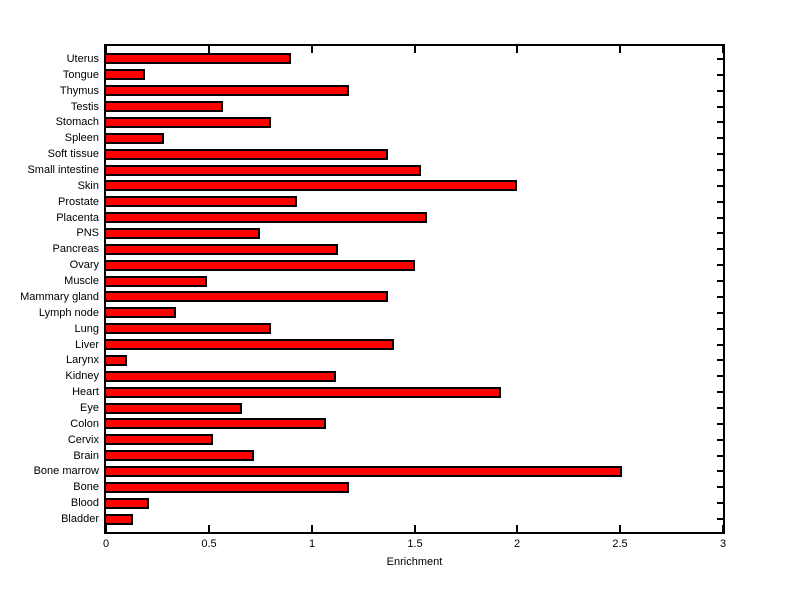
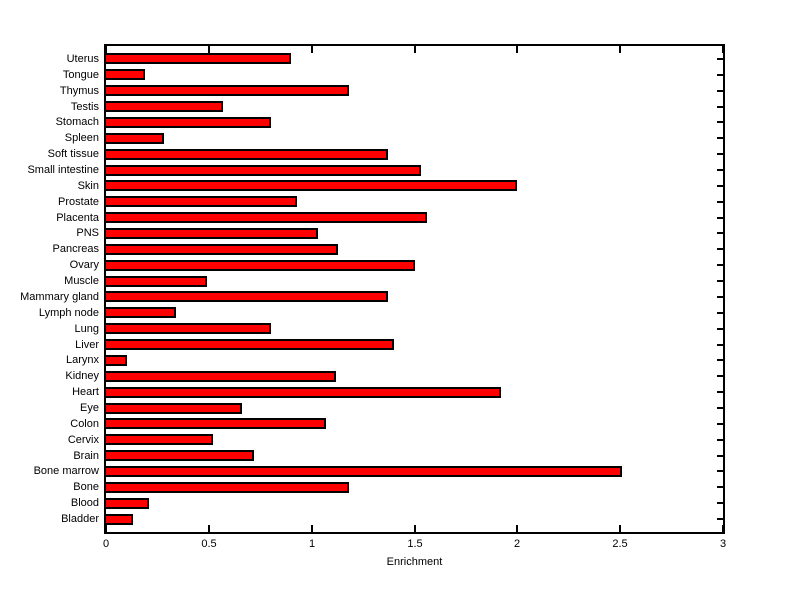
PNS: 0.75 -> 1.03
